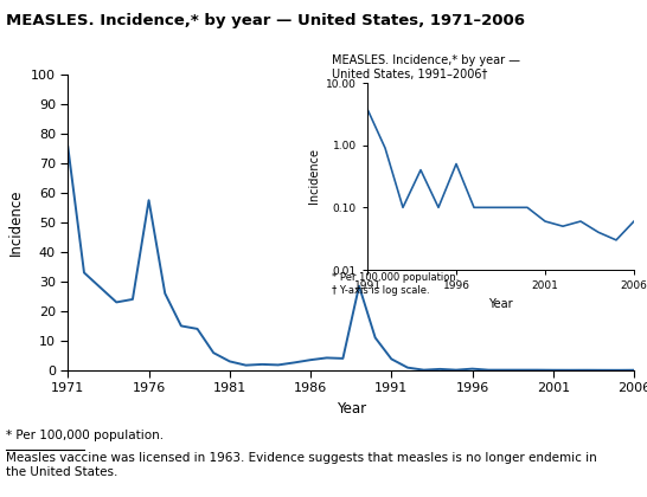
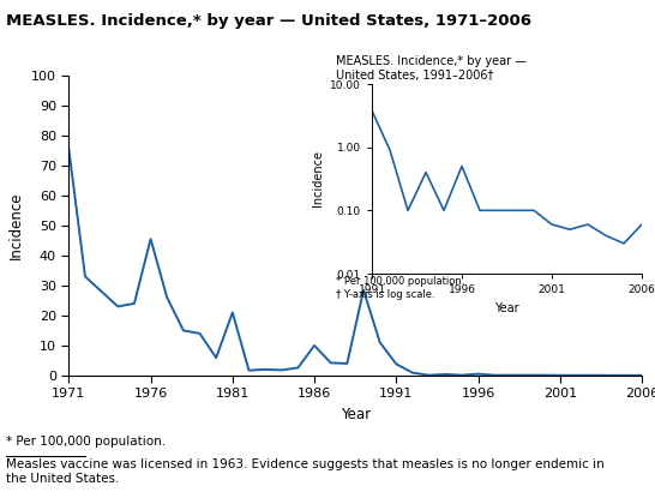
1976: 57.5 -> 45.5
1981: 3.0 -> 21.0
1986: 3.5 -> 10.0
